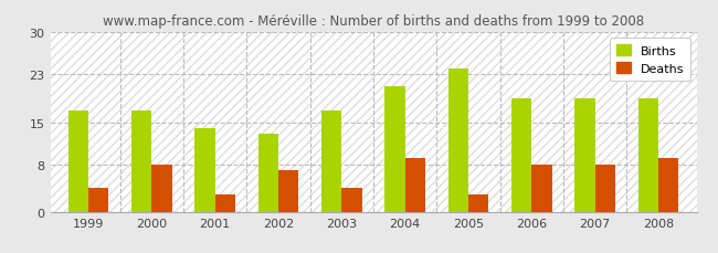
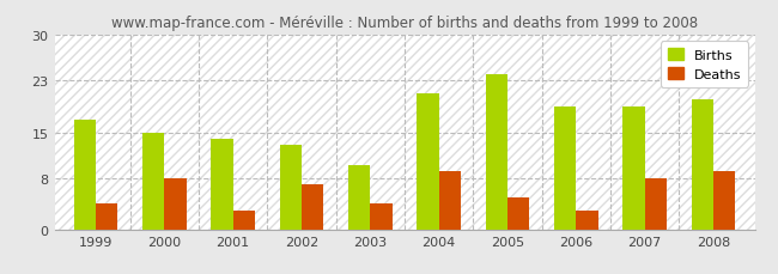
Births/2000: 17 -> 15
Births/2003: 17 -> 10
Deaths/2005: 3 -> 5
Deaths/2006: 8 -> 3
Births/2008: 19 -> 20
